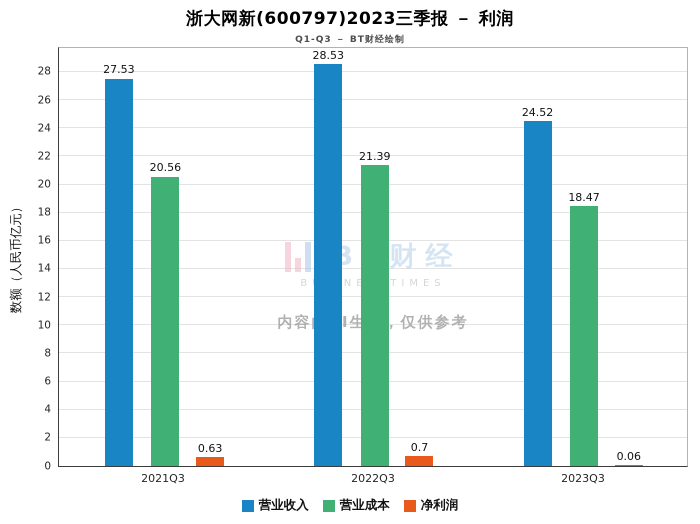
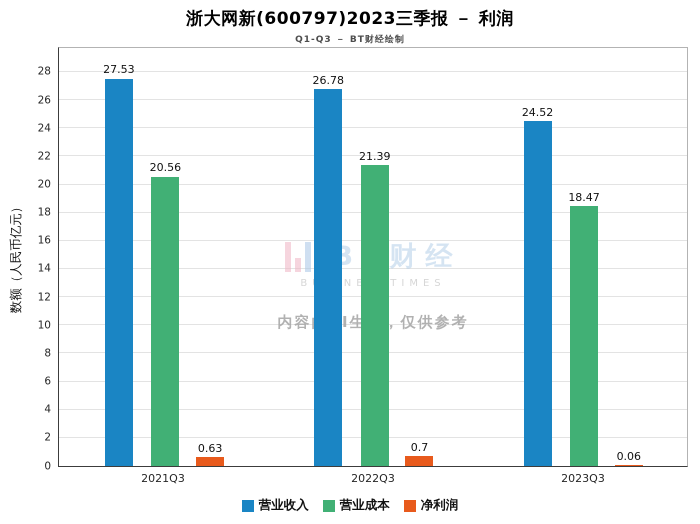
营业收入/2022Q3: 28.53 -> 26.78
